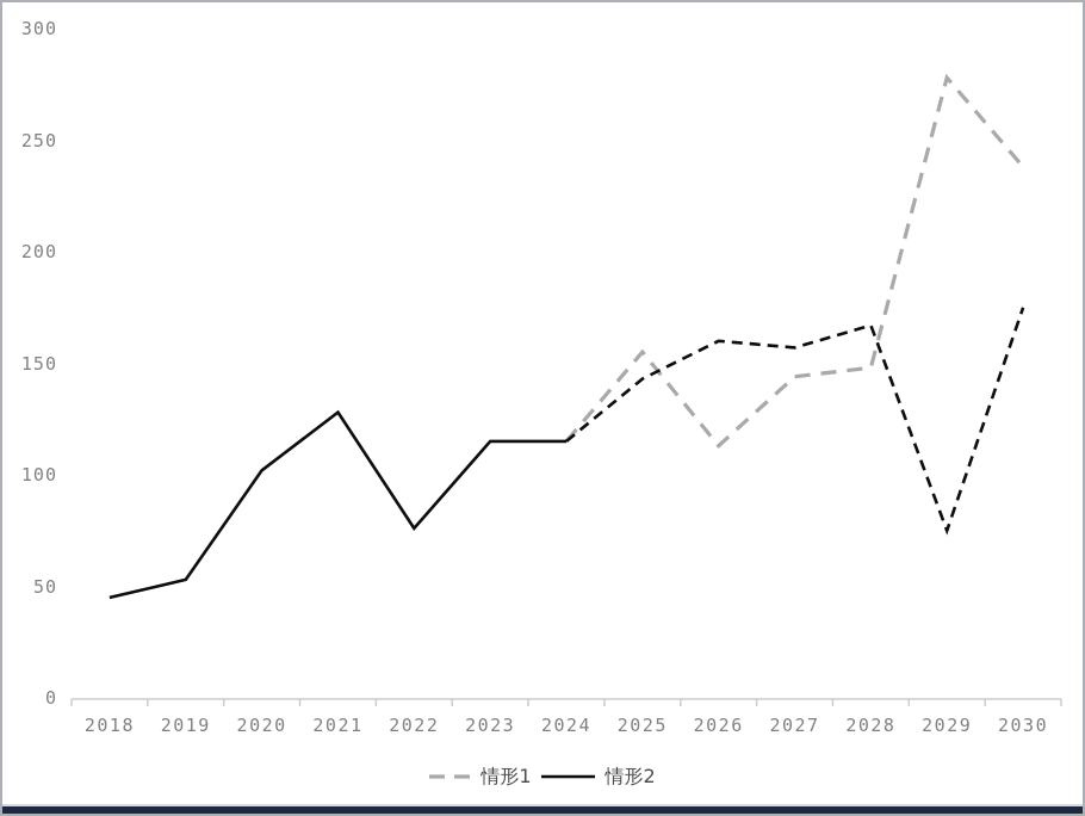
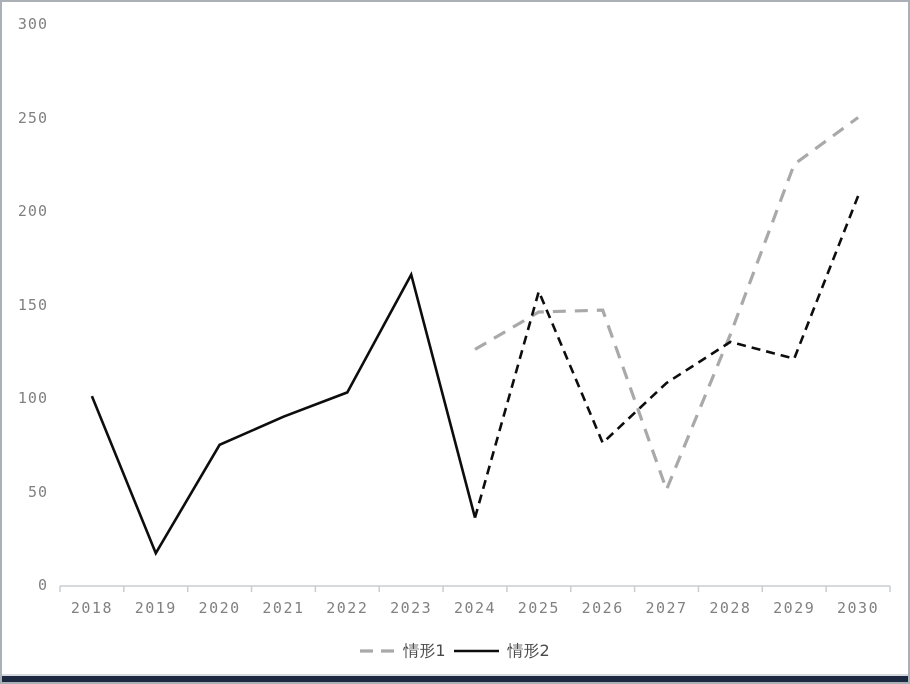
情形2/2018: 45 -> 101
情形2/2019: 53 -> 17
情形2/2020: 102 -> 75
情形2/2021: 128 -> 90
情形2/2022: 76 -> 103
情形2/2023: 115 -> 166
情形1/2024: 115 -> 126
情形2/2024: 115 -> 36
情形1/2025: 155 -> 146
情形2/2025: 143 -> 157
情形1/2026: 113 -> 147
情形2/2026: 160 -> 76
情形1/2027: 144 -> 51
情形2/2027: 157 -> 108
情形1/2028: 148 -> 134
情形2/2028: 167 -> 130
情形1/2029: 278 -> 225
情形2/2029: 75 -> 121
情形1/2030: 238 -> 250
情形2/2030: 175 -> 208
